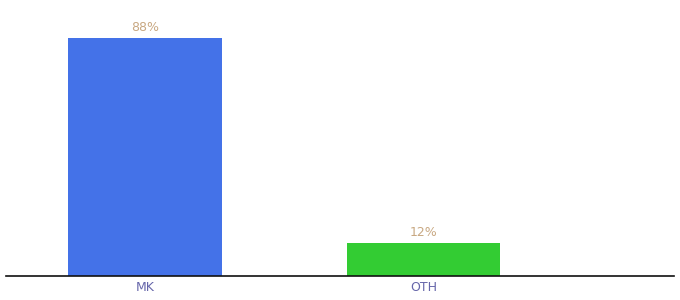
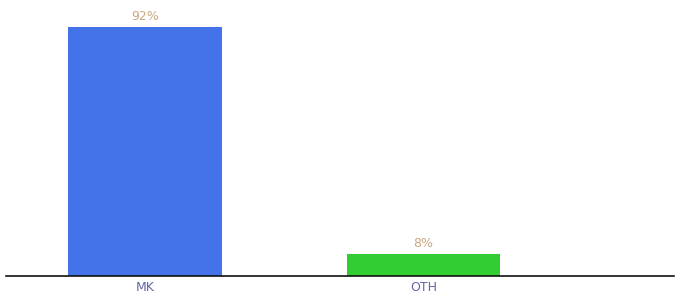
MK: 88% -> 92%
OTH: 12% -> 8%
